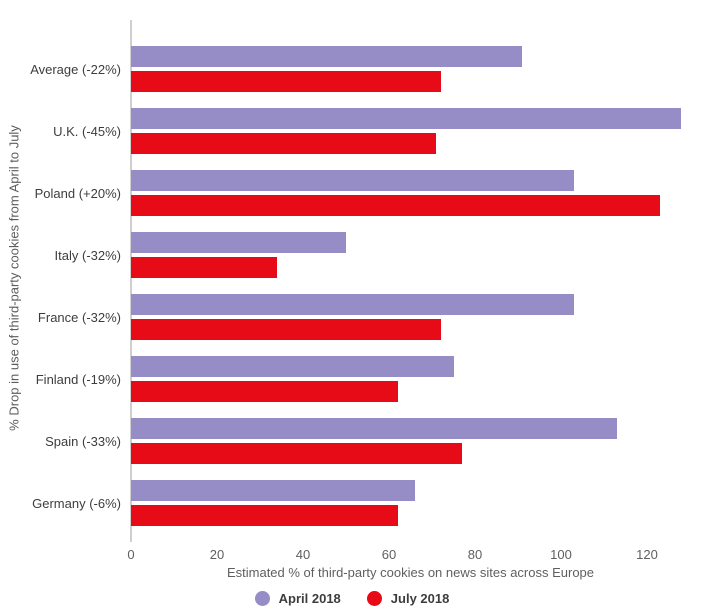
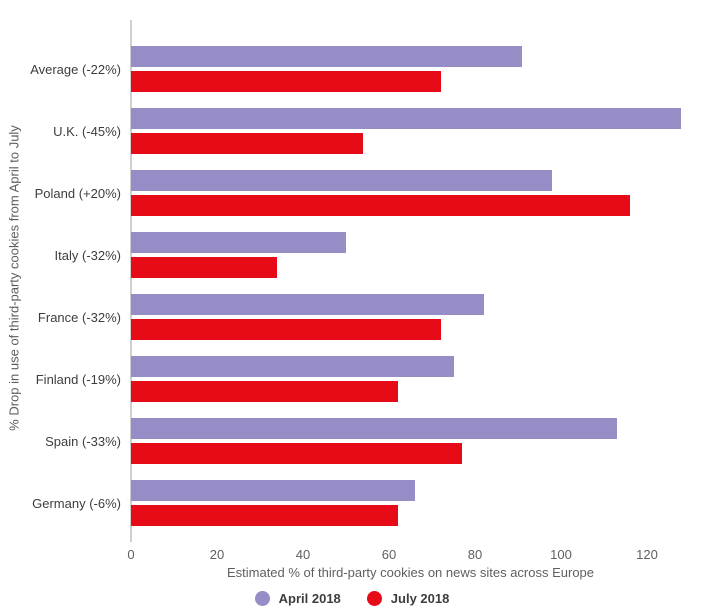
July 2018/U.K. (-45%): 71 -> 54
April 2018/Poland (+20%): 103 -> 98
July 2018/Poland (+20%): 123 -> 116
April 2018/France (-32%): 103 -> 82
